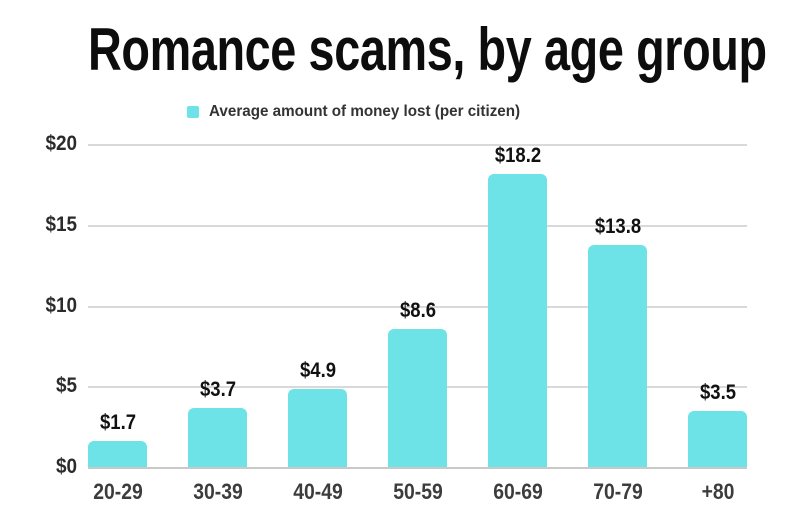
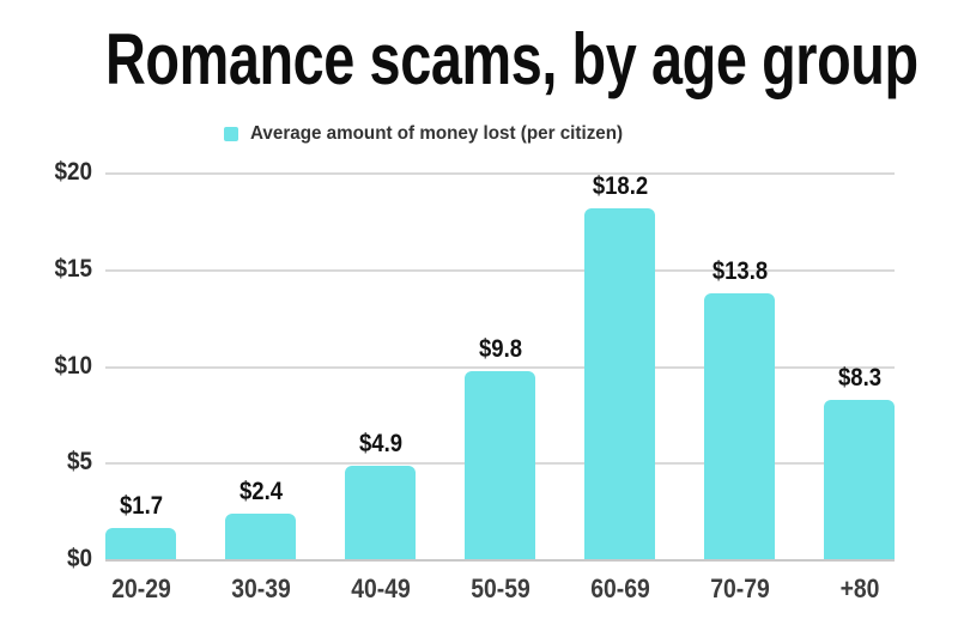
30-39: $3.7 -> $2.4
50-59: $8.6 -> $9.8
+80: $3.5 -> $8.3
